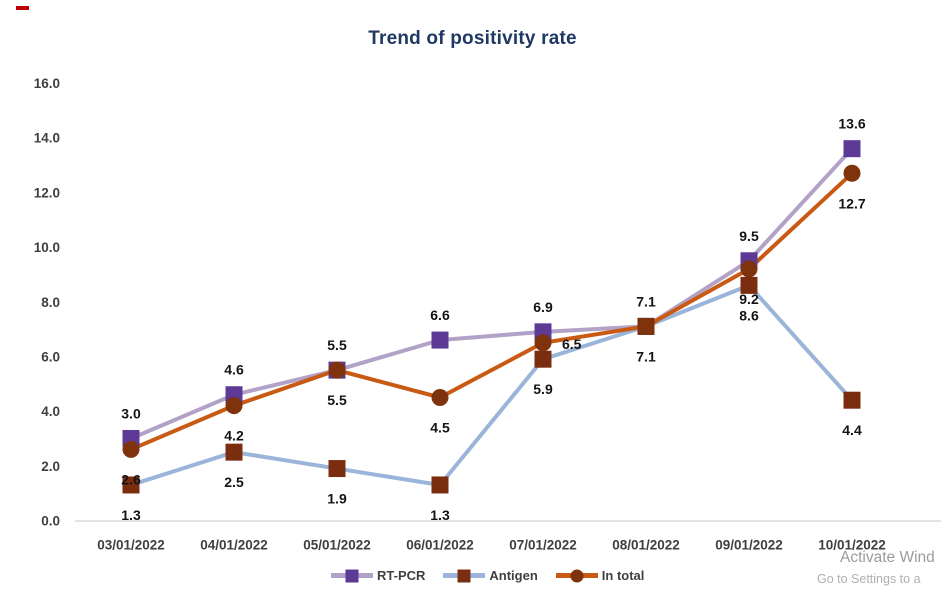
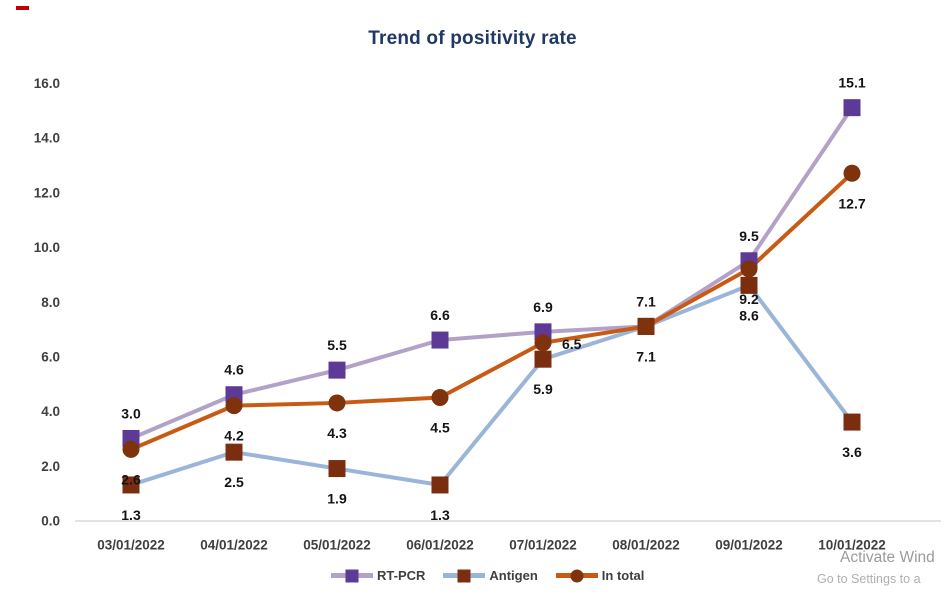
In total/05/01/2022: 5.5 -> 4.3
RT-PCR/10/01/2022: 13.6 -> 15.1
Antigen/10/01/2022: 4.4 -> 3.6
